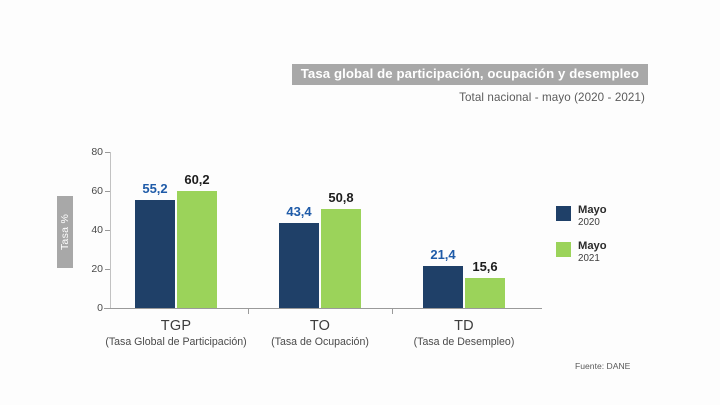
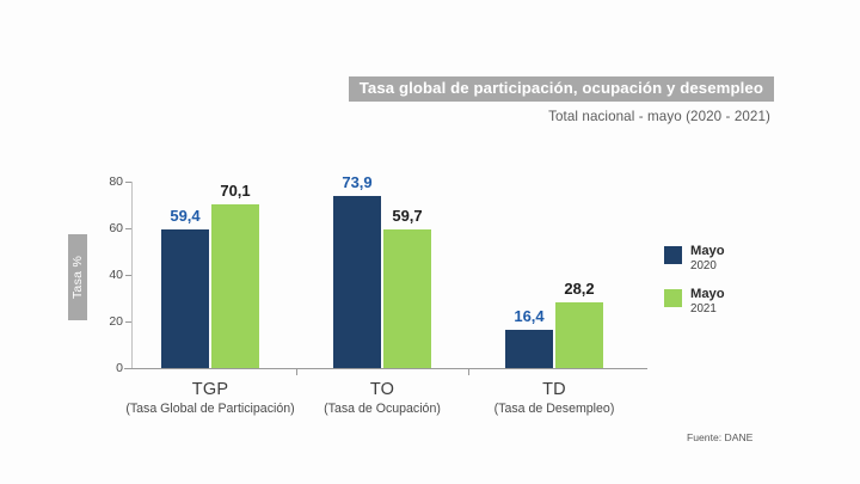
Mayo 2020/TGP: 55,2 -> 59,4
Mayo 2021/TGP: 60,2 -> 70,1
Mayo 2020/TO: 43,4 -> 73,9
Mayo 2021/TO: 50,8 -> 59,7
Mayo 2020/TD: 21,4 -> 16,4
Mayo 2021/TD: 15,6 -> 28,2
